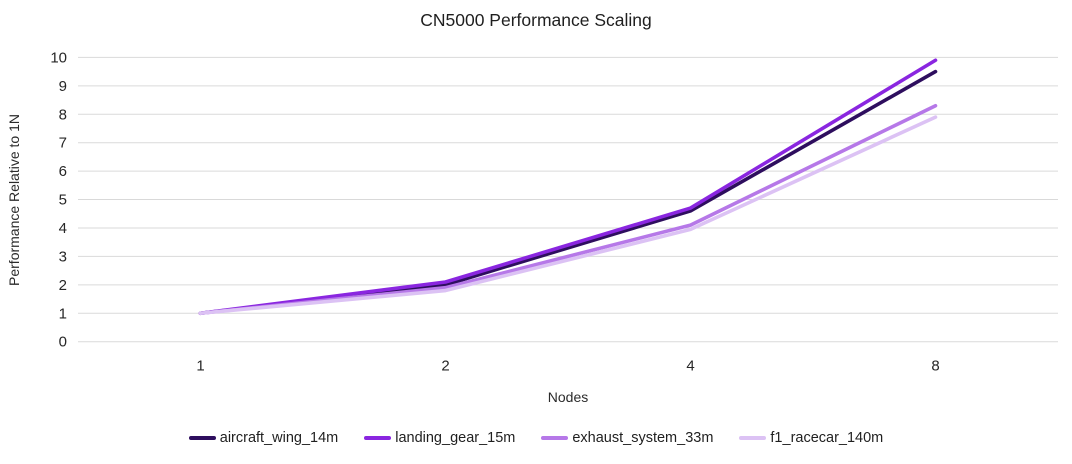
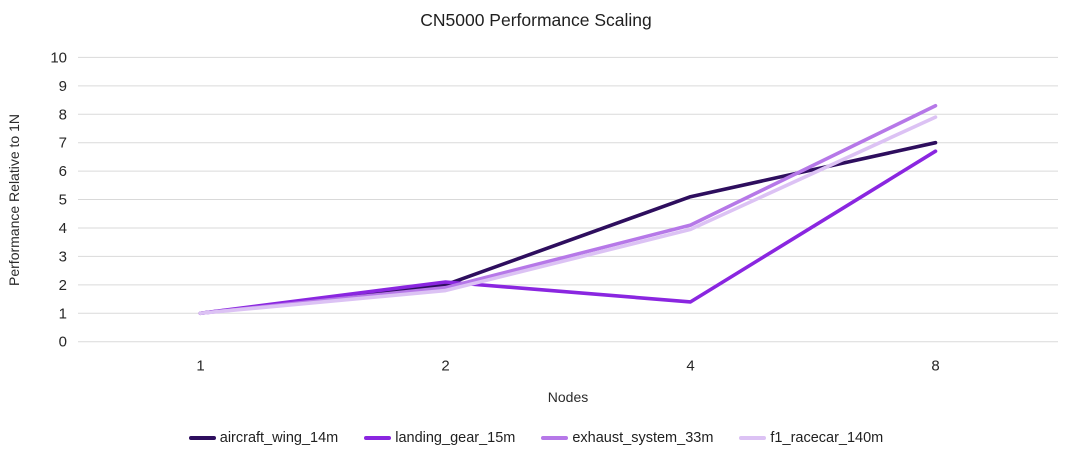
aircraft_wing_14m/4: 4.6 -> 5.1
landing_gear_15m/4: 4.7 -> 1.4
aircraft_wing_14m/8: 9.5 -> 7.0
landing_gear_15m/8: 9.9 -> 6.7
